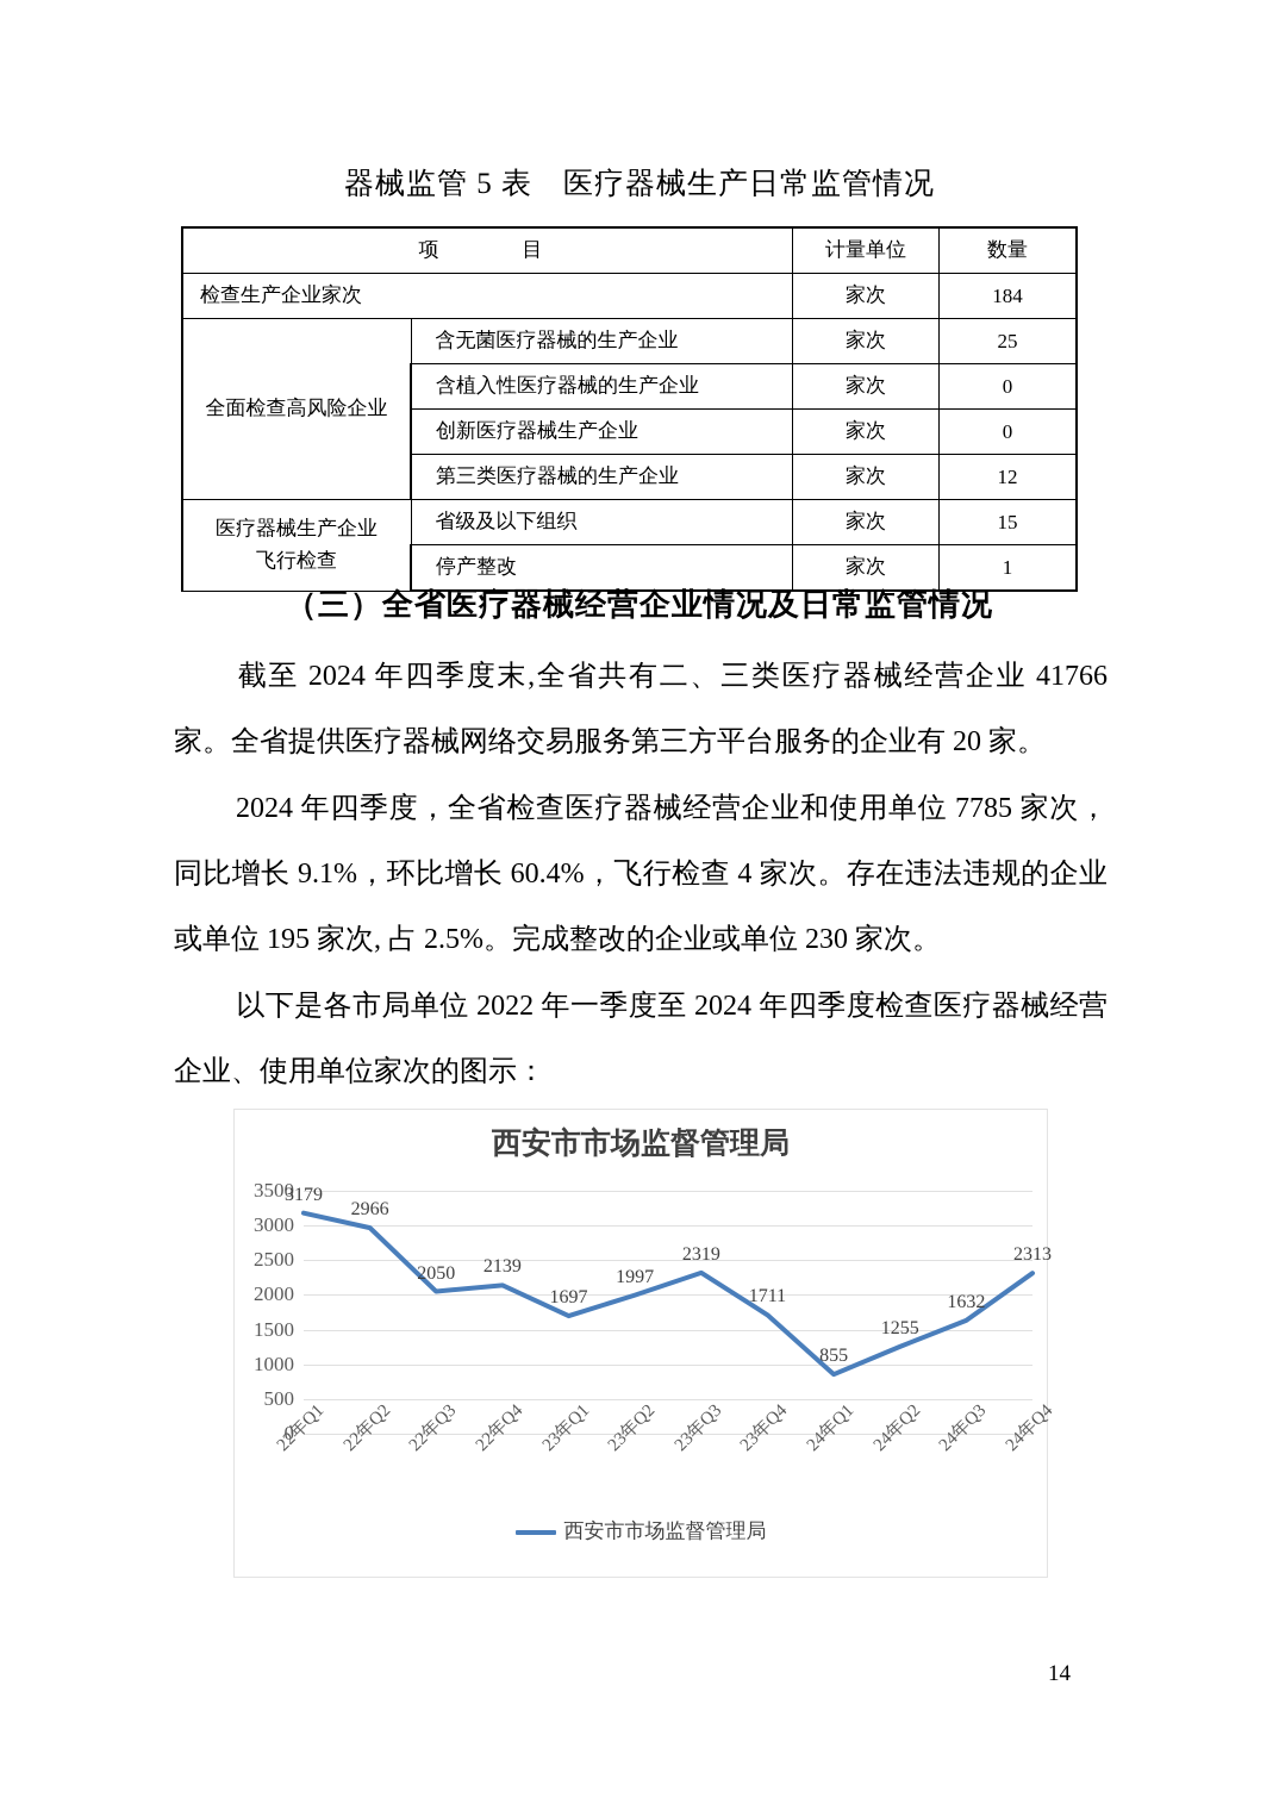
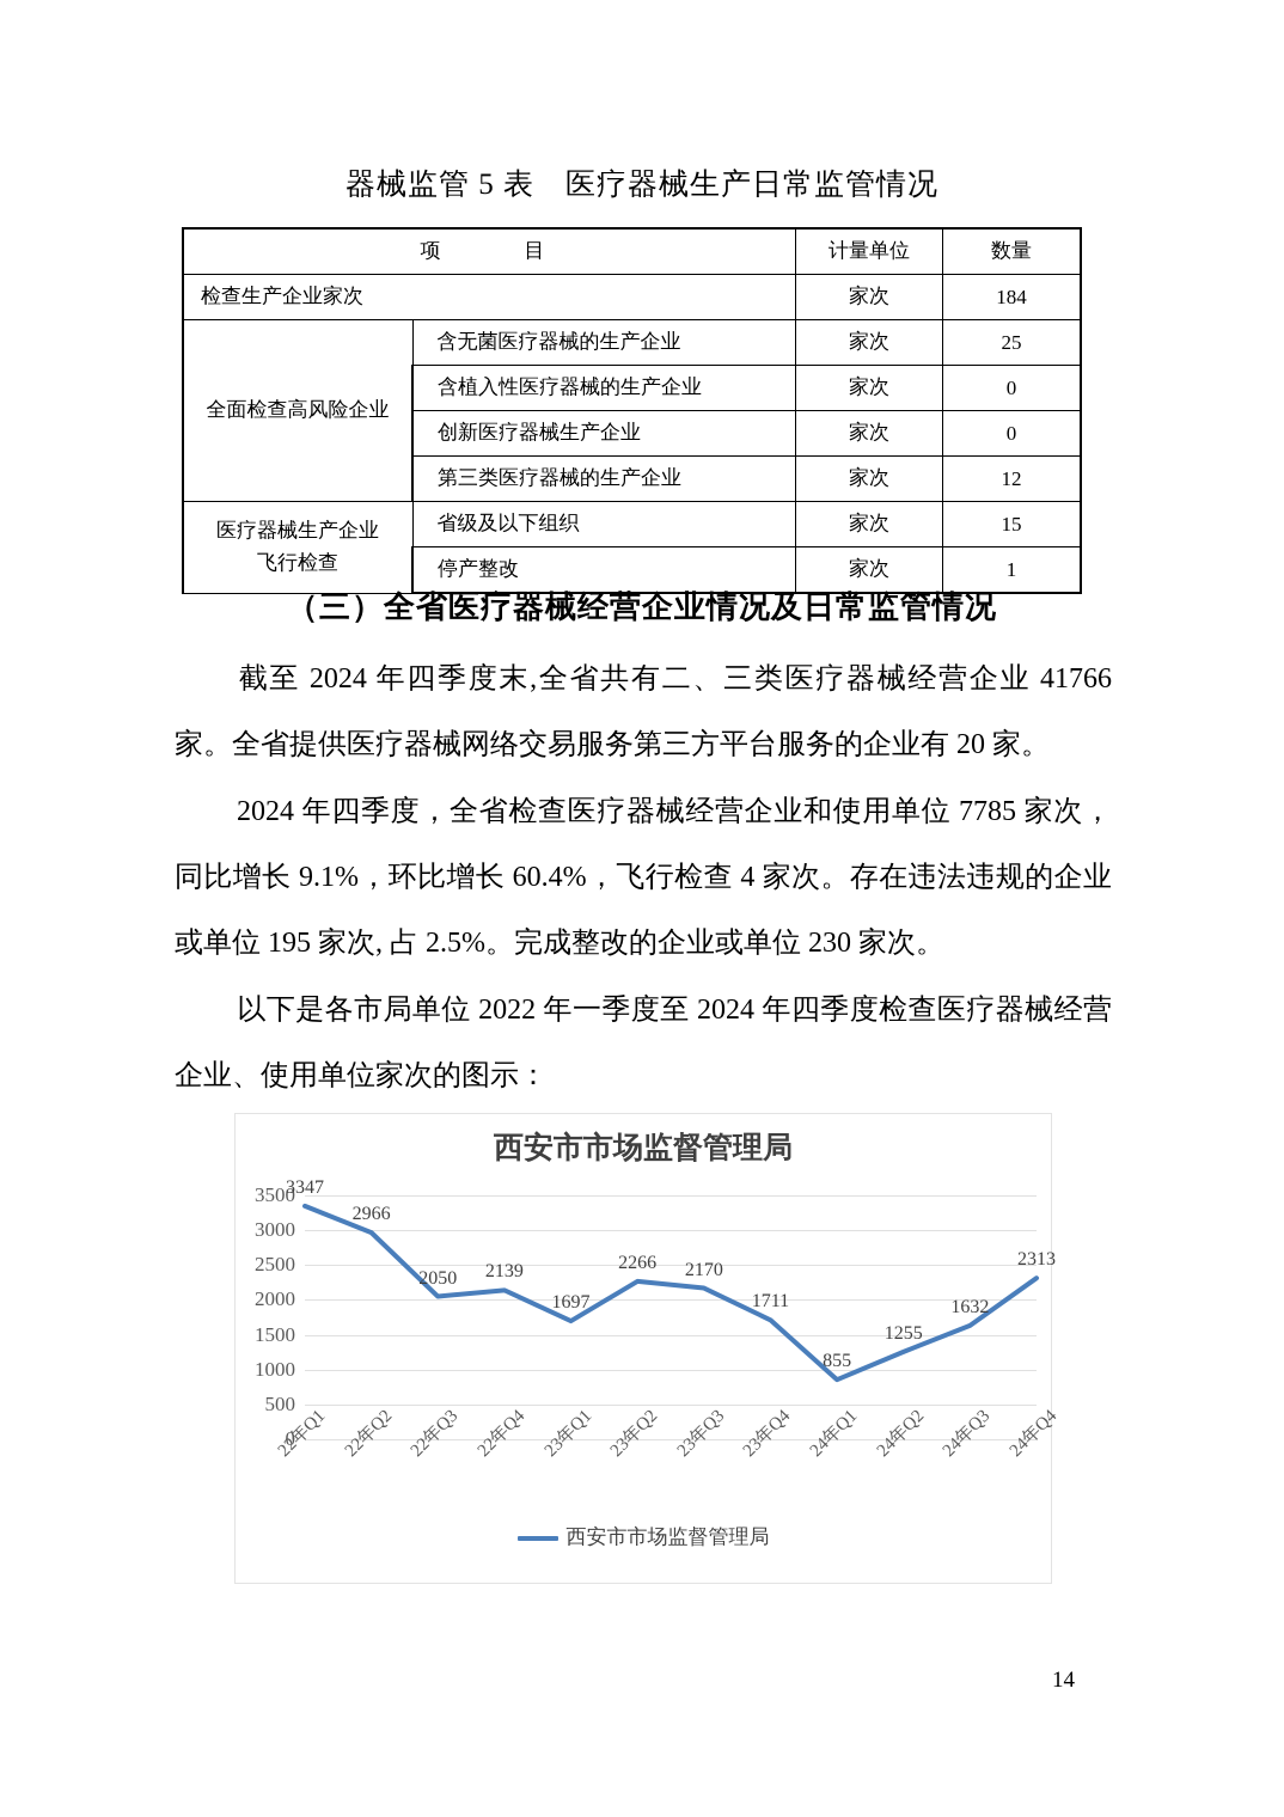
22年Q1: 3179 -> 3347
23年Q2: 1997 -> 2266
23年Q3: 2319 -> 2170
